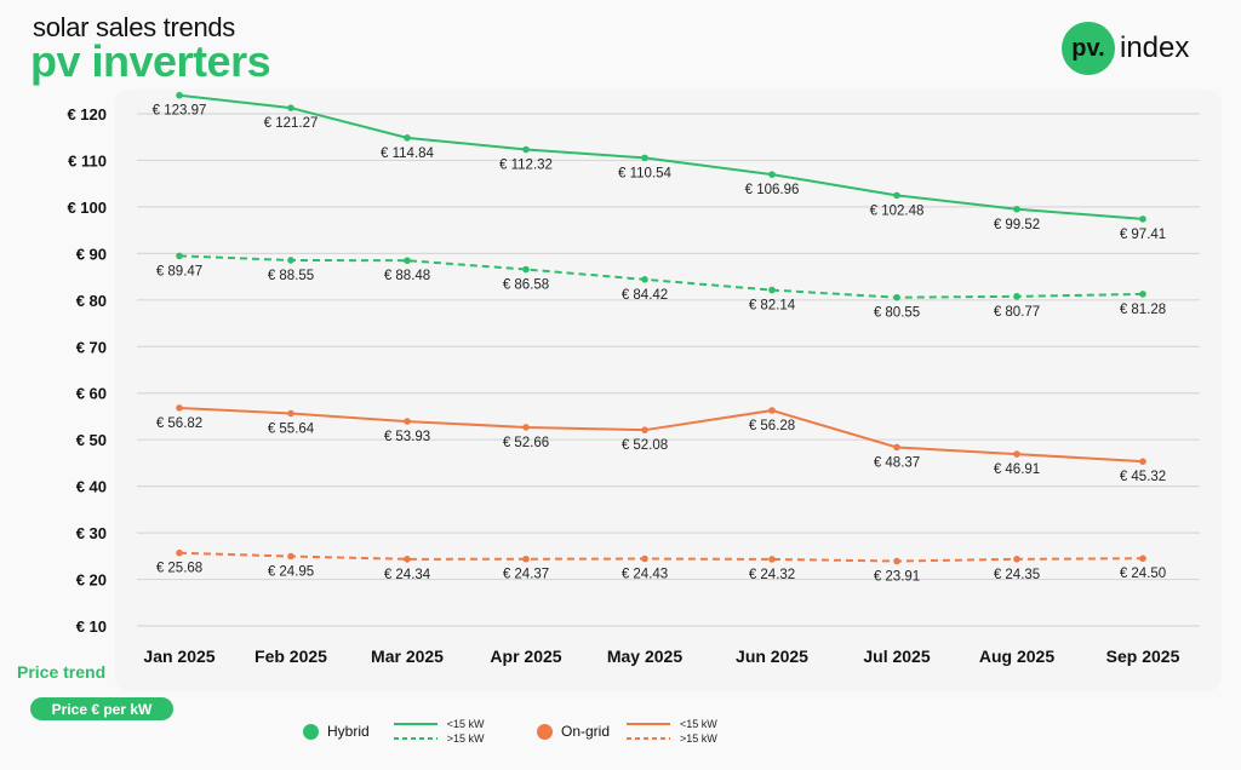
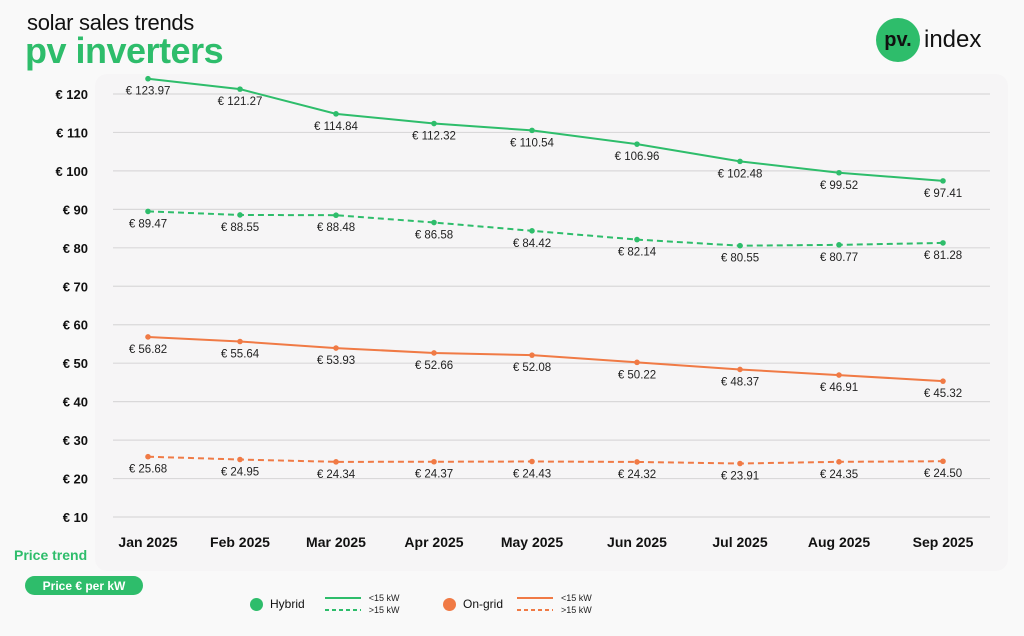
On-grid <15 kW/Jun 2025: 56.28 -> 50.22
